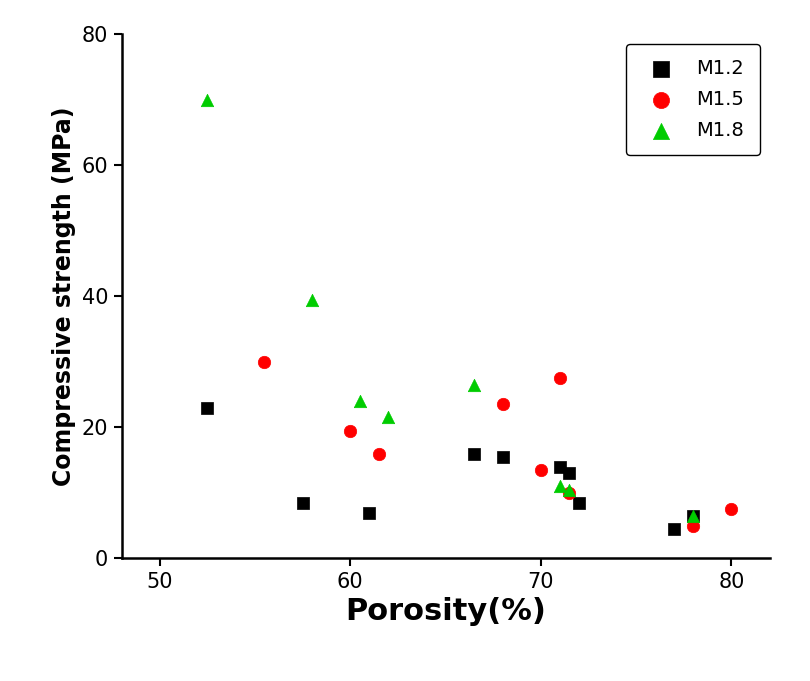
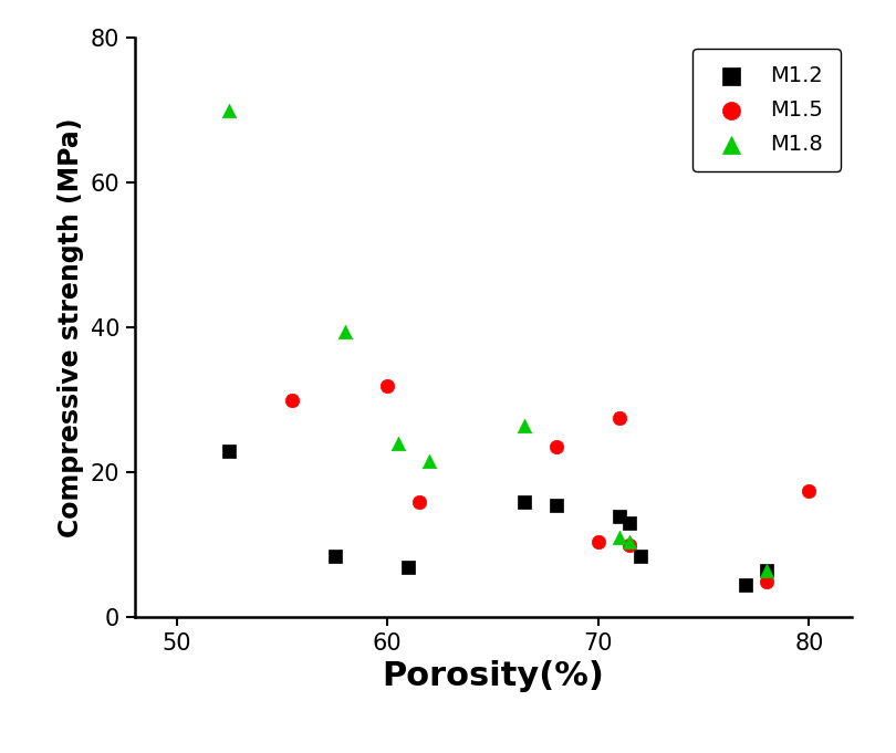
M1.5/60: 19.5 -> 32.0
M1.5/70: 13.5 -> 10.4
M1.5/80: 7.5 -> 17.4
